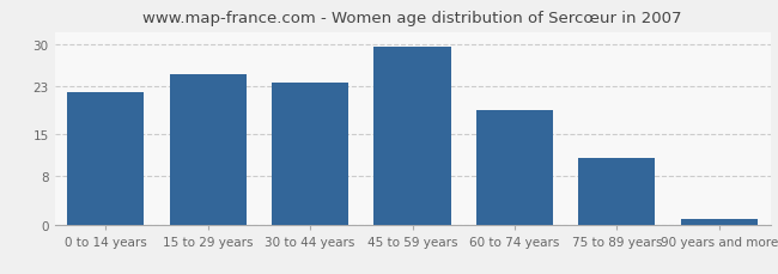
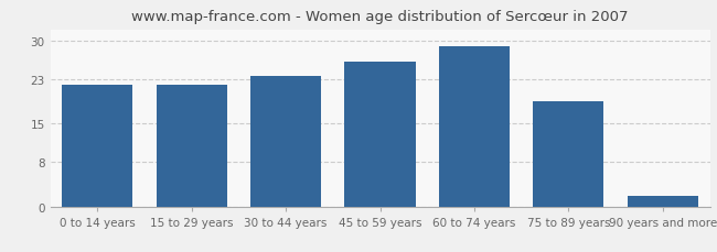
15 to 29 years: 25.0 -> 22.0
45 to 59 years: 29.5 -> 26.2
60 to 74 years: 19.0 -> 29.0
75 to 89 years: 11.0 -> 19.0
90 years and more: 1.0 -> 2.0
